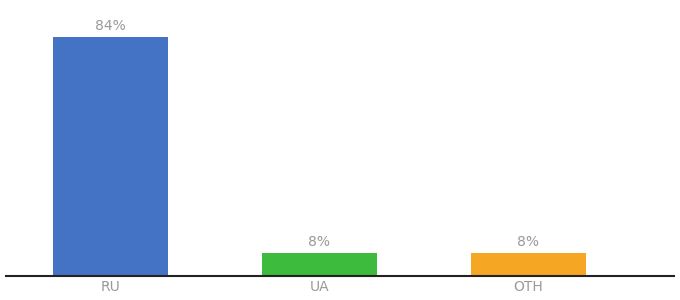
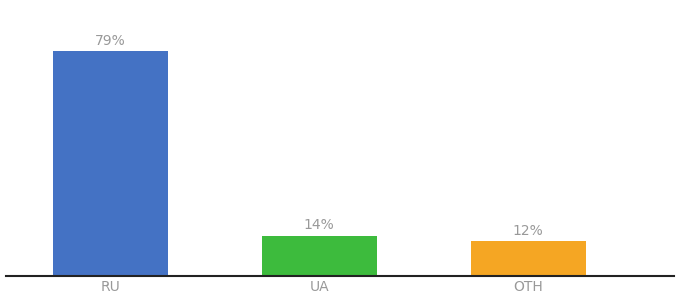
RU: 84% -> 79%
UA: 8% -> 14%
OTH: 8% -> 12%
